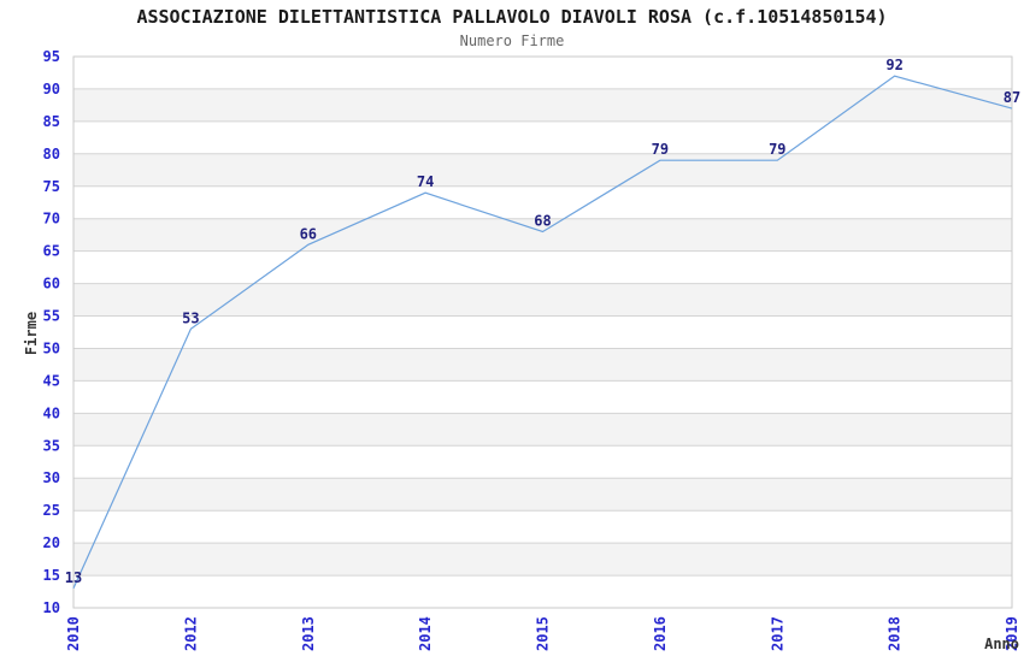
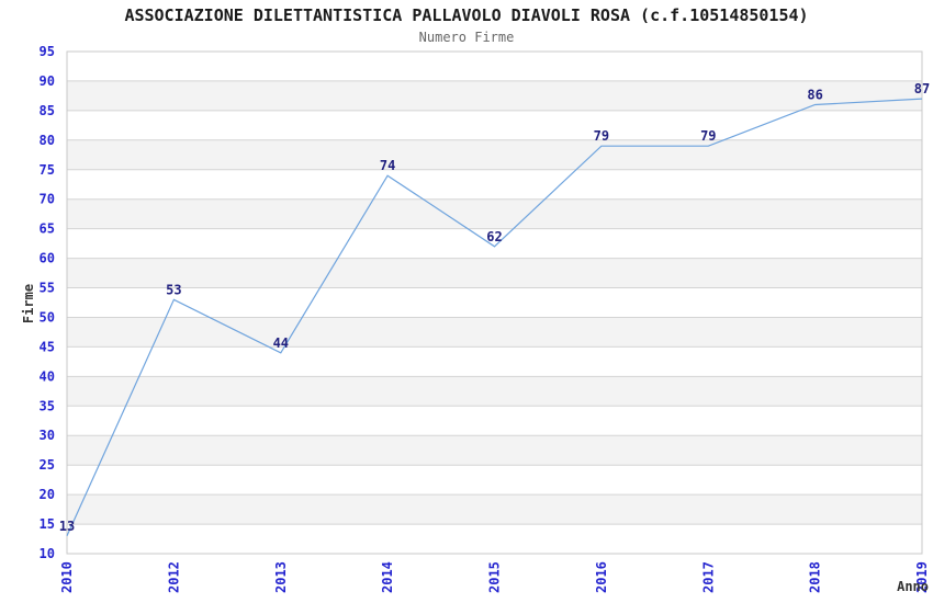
2013: 66 -> 44
2015: 68 -> 62
2018: 92 -> 86
